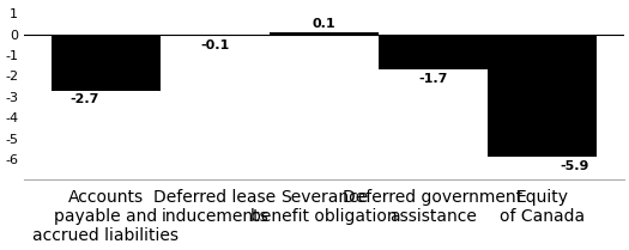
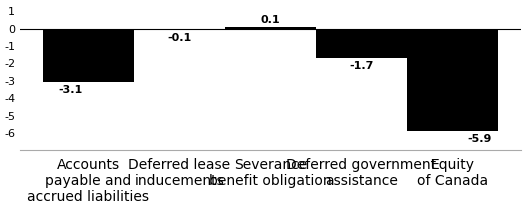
Accounts payable and accrued liabilities: -2.7 -> -3.1
